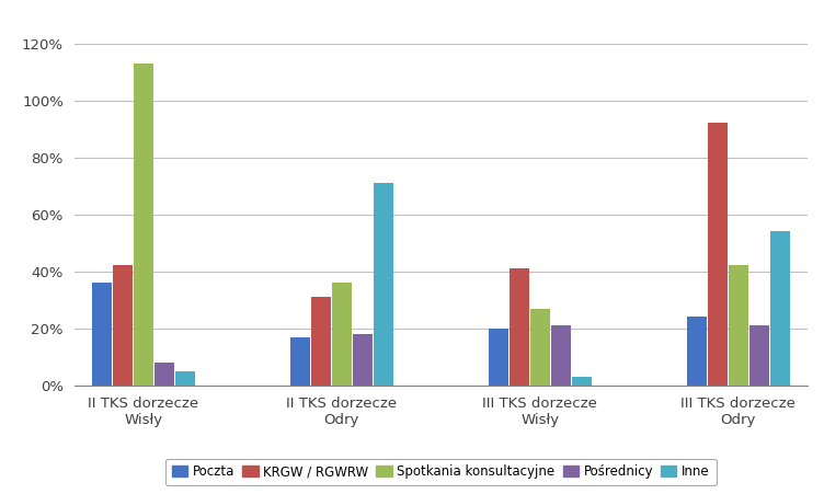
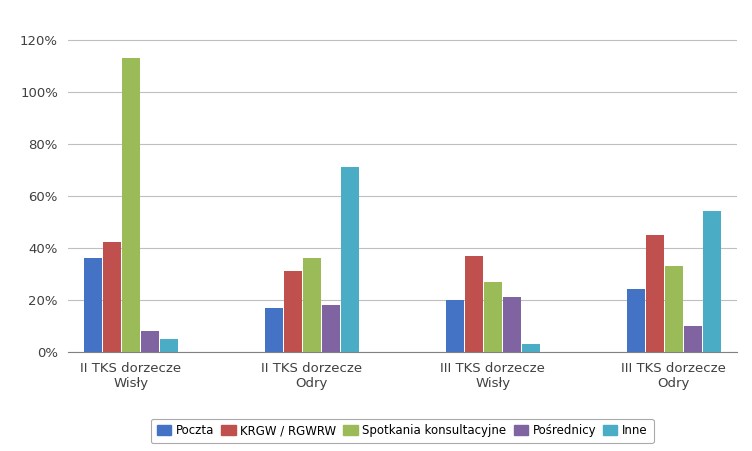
KRGW / RGWRW/III TKS dorzecze Wisły: 41% -> 37%
KRGW / RGWRW/III TKS dorzecze Odry: 92% -> 45%
Spotkania konsultacyjne/III TKS dorzecze Odry: 42% -> 33%
Pośrednicy/III TKS dorzecze Odry: 21% -> 10%
